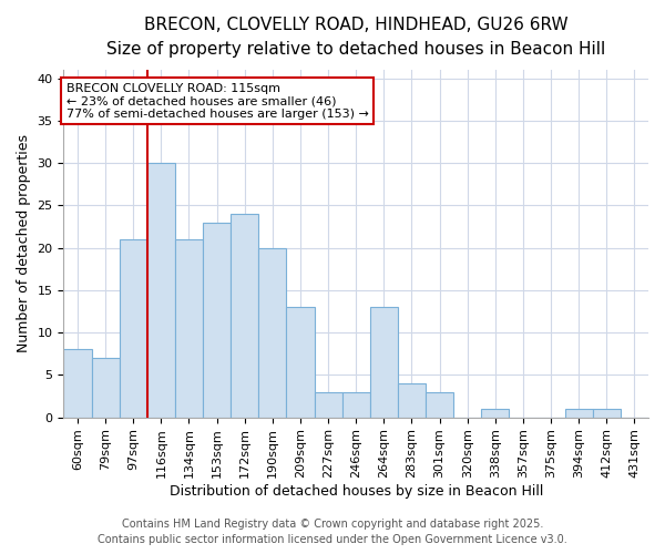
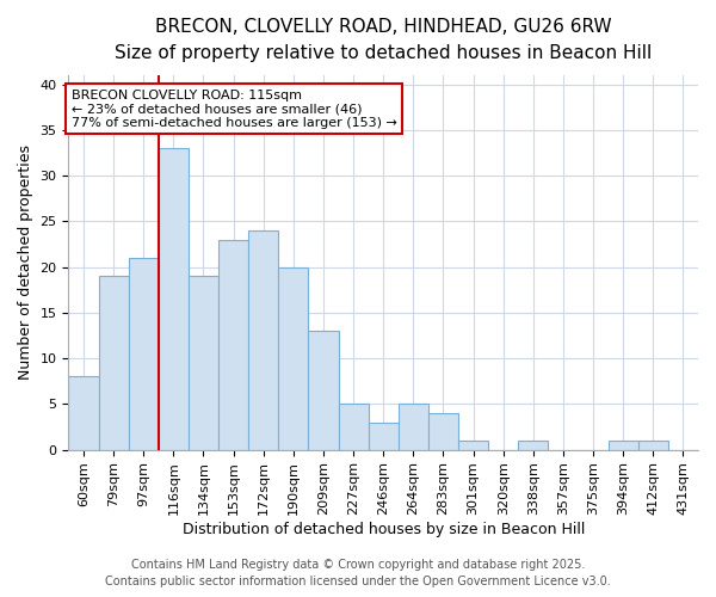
79sqm: 7 -> 19
116sqm: 30 -> 33
134sqm: 21 -> 19
227sqm: 3 -> 5
264sqm: 13 -> 5
301sqm: 3 -> 1
